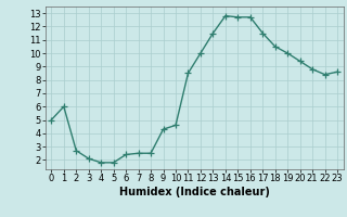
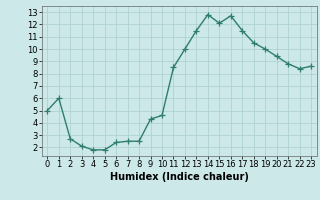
15: 12.7 -> 12.1
